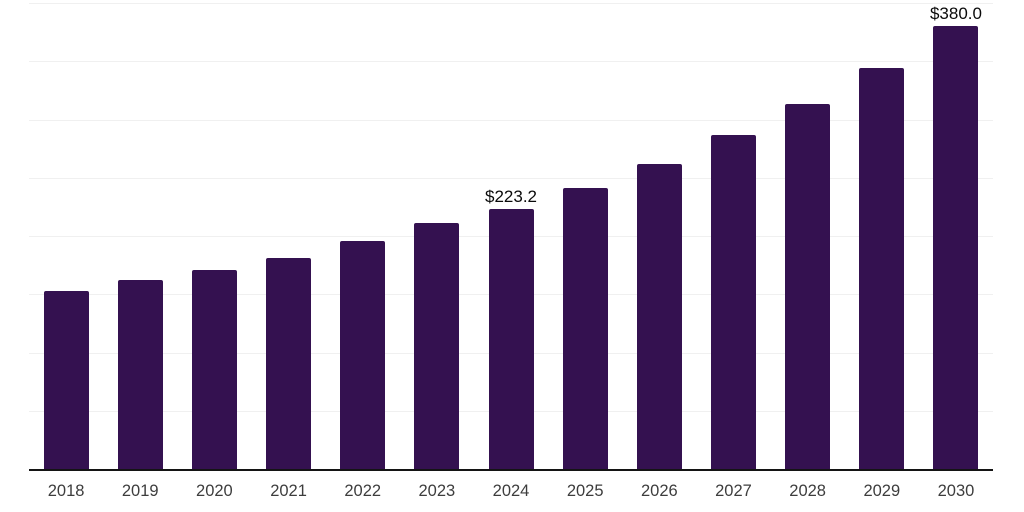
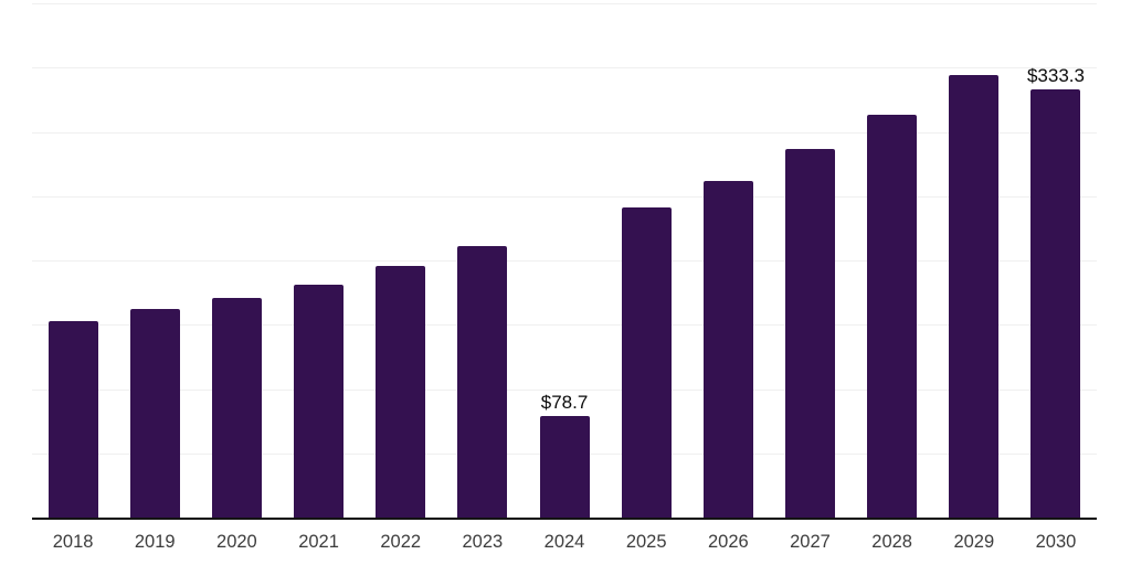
2024: $223.2 -> $78.7
2030: $380.0 -> $333.3
